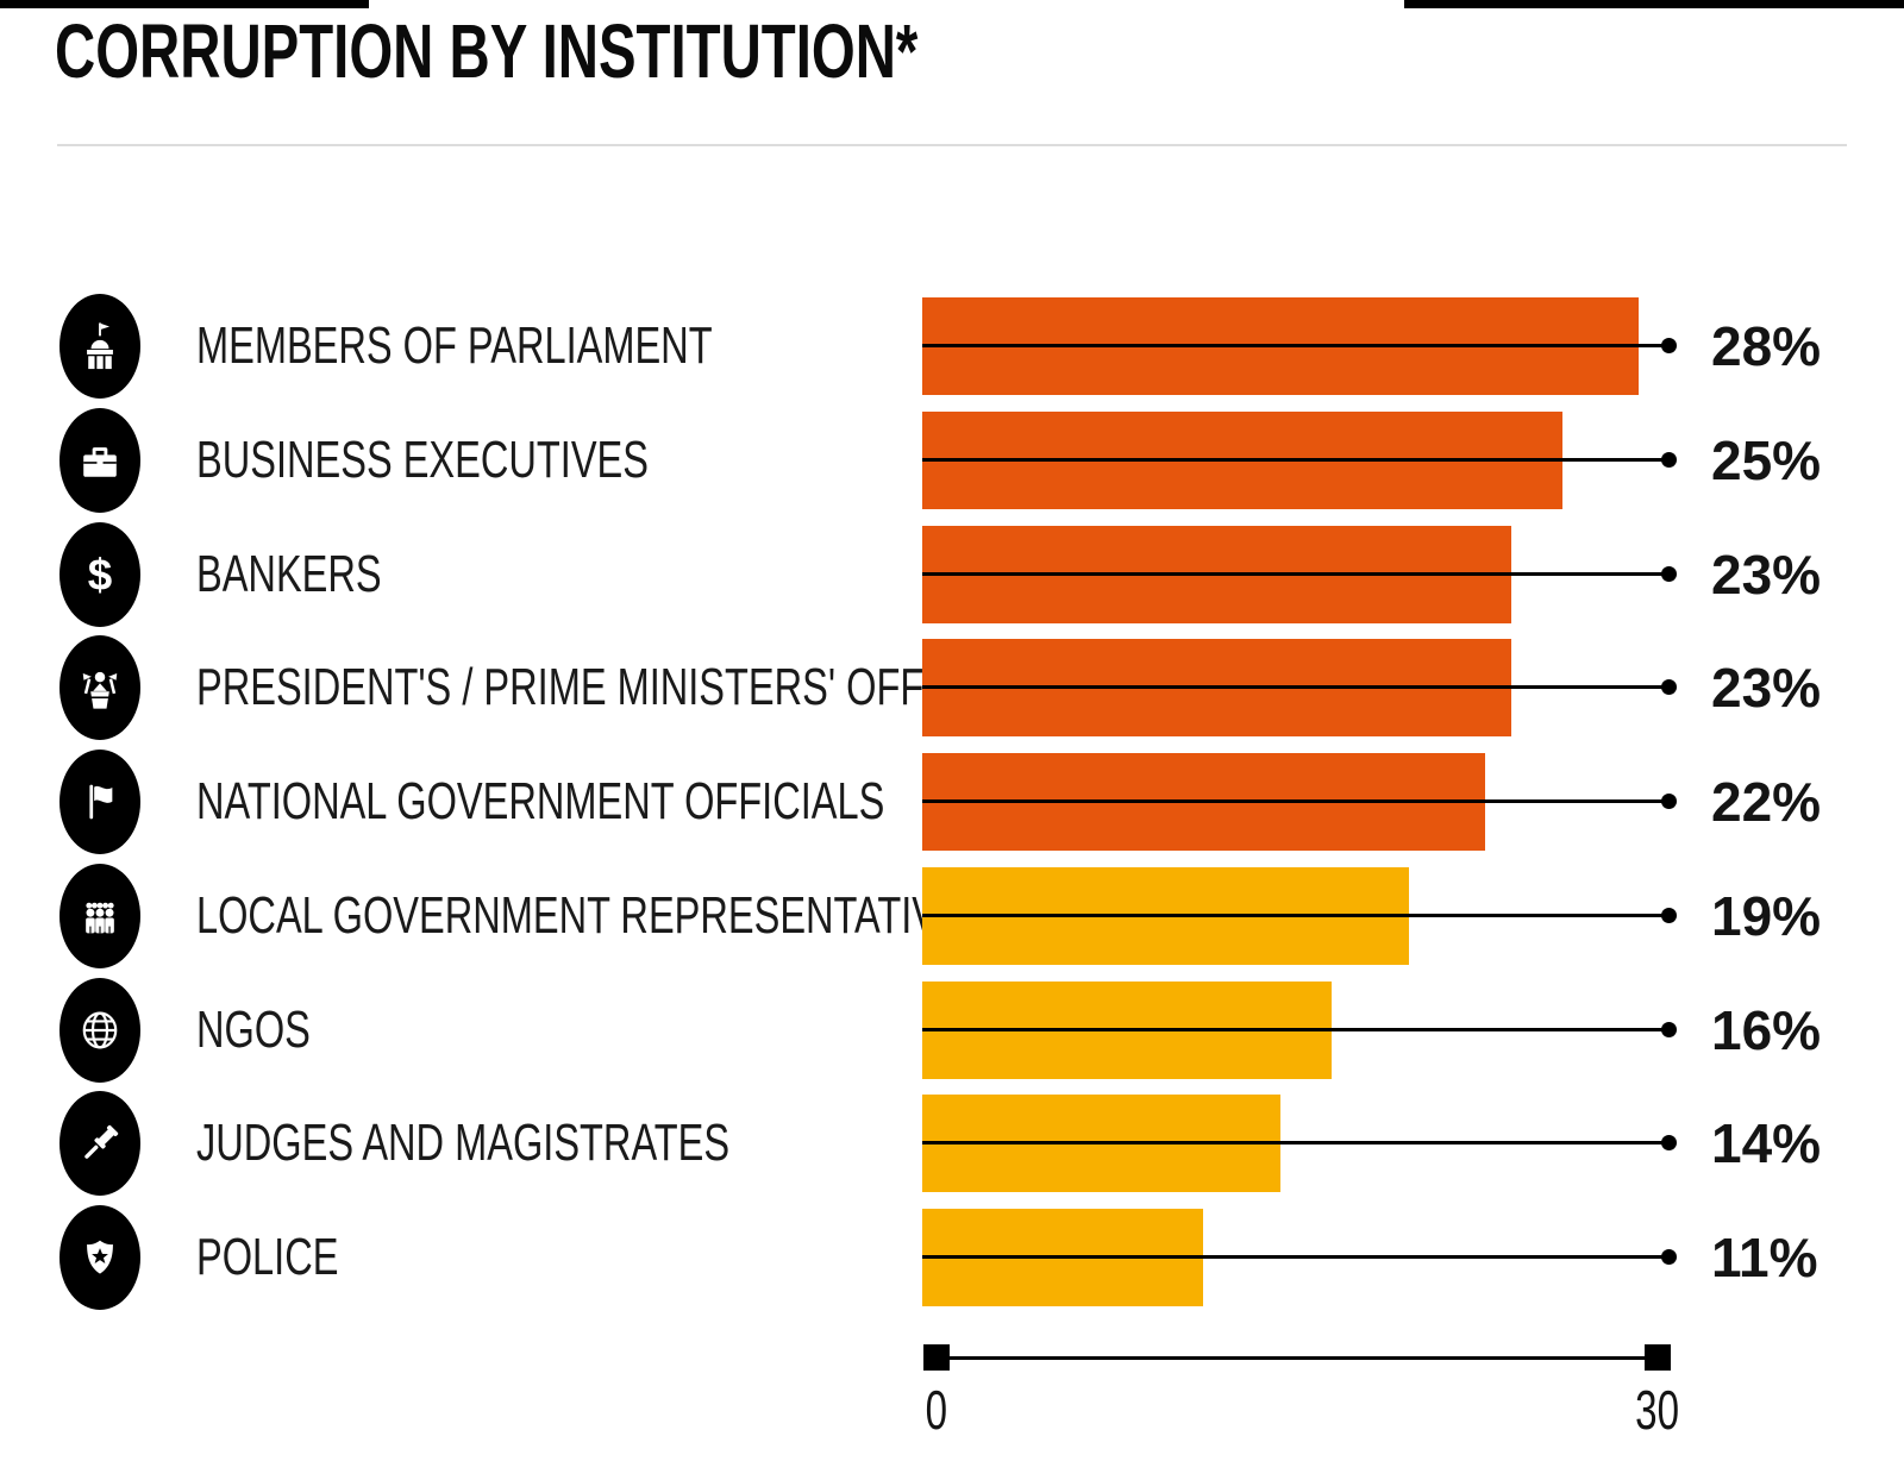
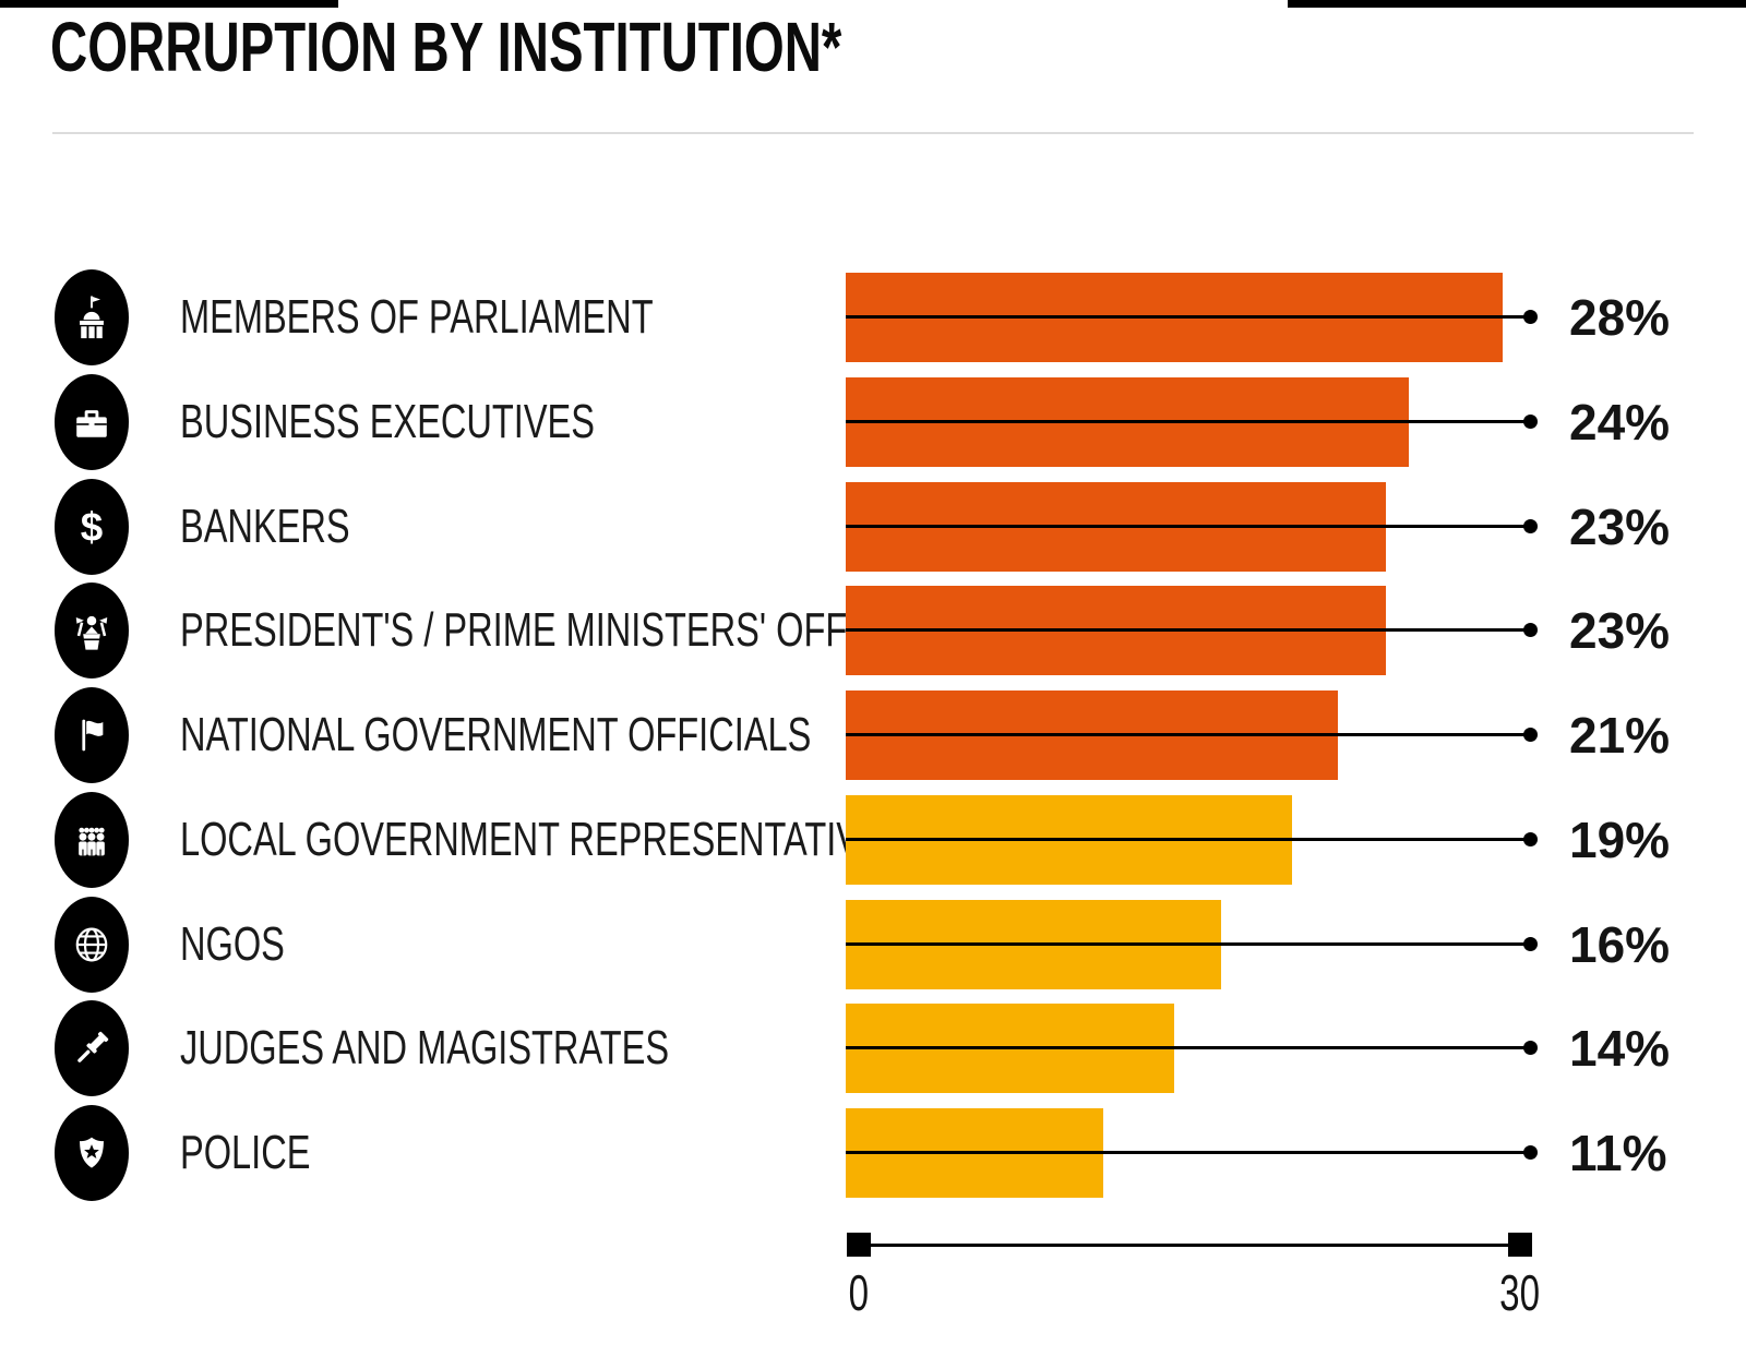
BUSINESS EXECUTIVES: 25% -> 24%
NATIONAL GOVERNMENT OFFICIALS: 22% -> 21%
